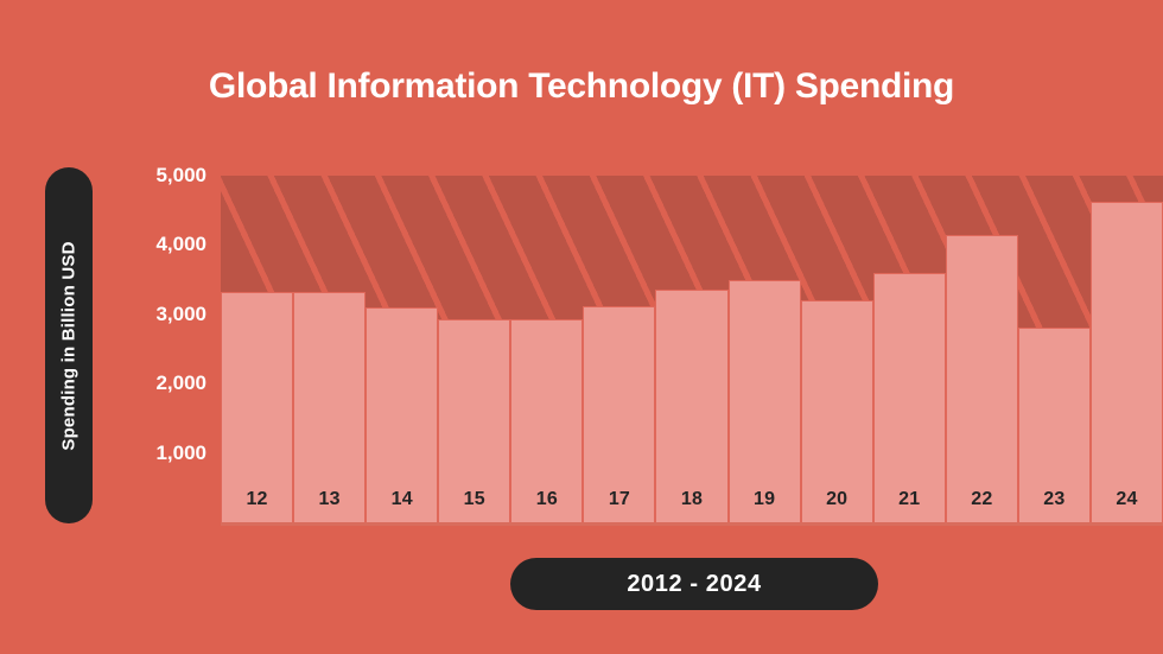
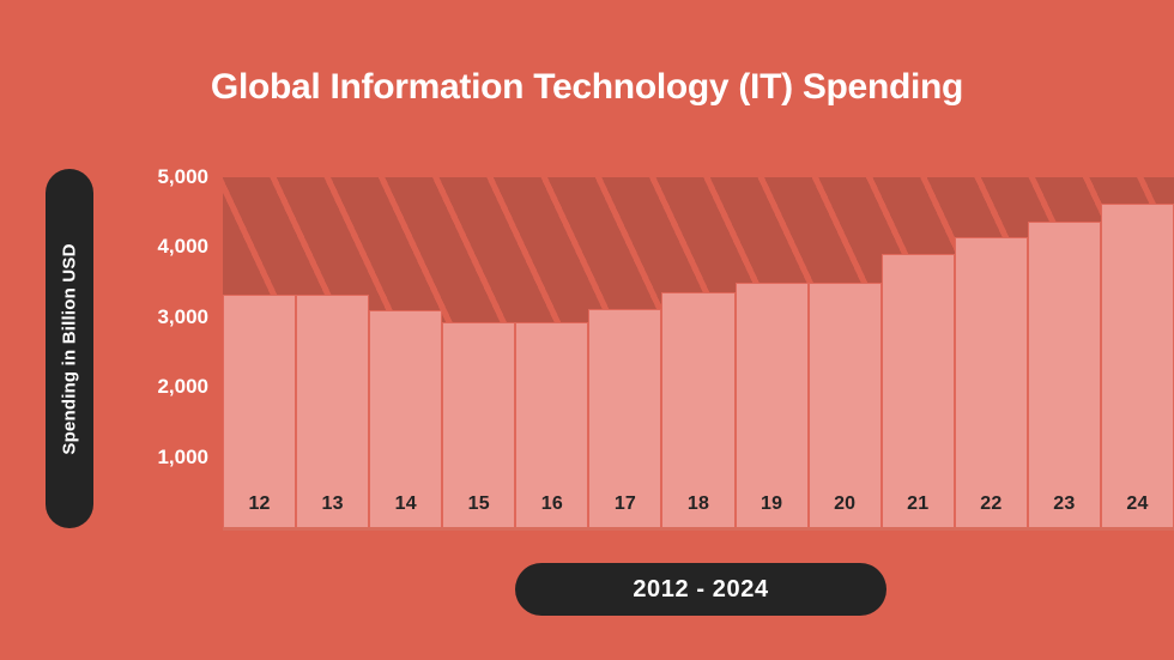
20: 3200 -> 3500
21: 3600 -> 3900
23: 2800 -> 4400
